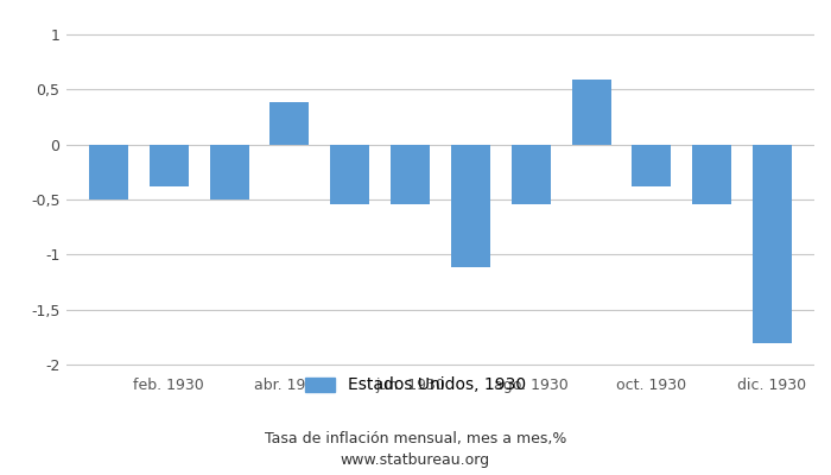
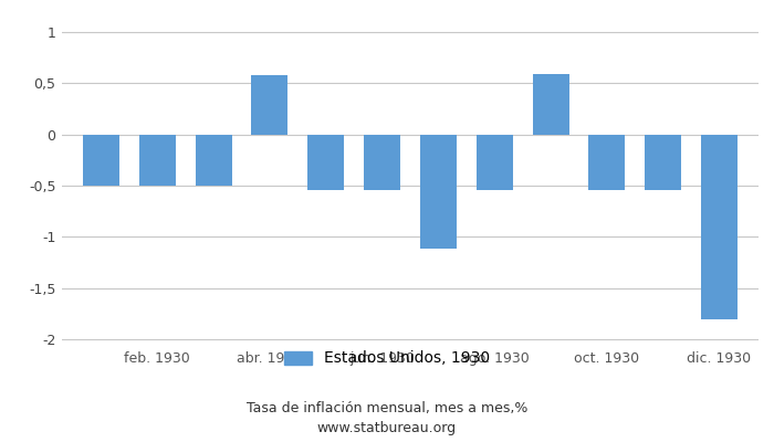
feb. 1930: -0,38 -> -0,50
abr. 1930: 0,38 -> 0,58
oct. 1930: -0,38 -> -0,54
